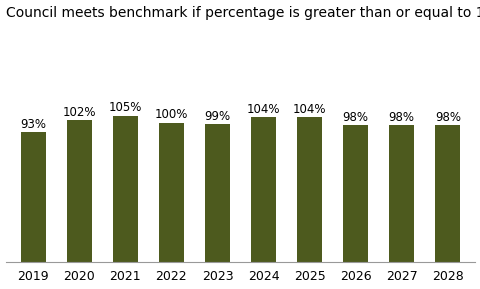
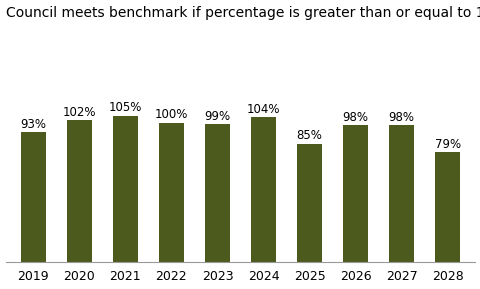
2025: 104% -> 85%
2028: 98% -> 79%
